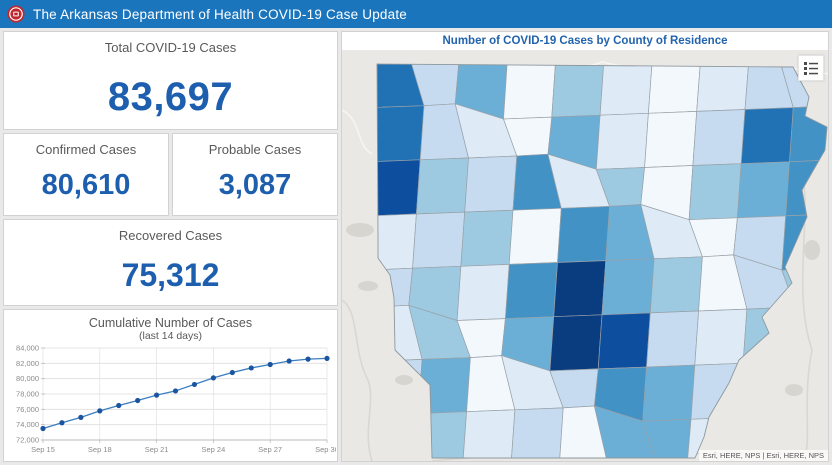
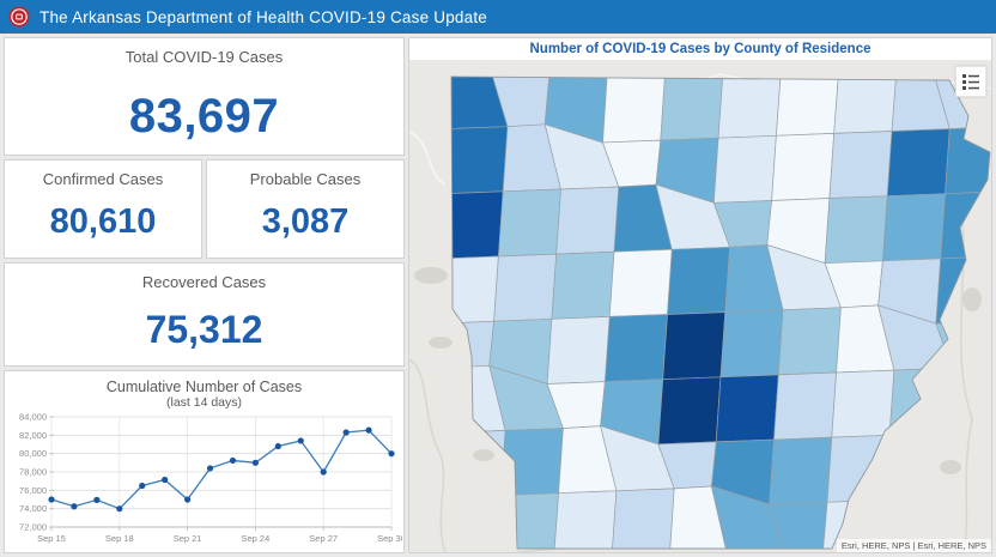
Sep 15: 74000 -> 75000
Sep 18: 76000 -> 74000
Sep 21: 78000 -> 75000
Sep 24: 80000 -> 79000
Sep 27: 82000 -> 78000
Sep 30: 83000 -> 80000
